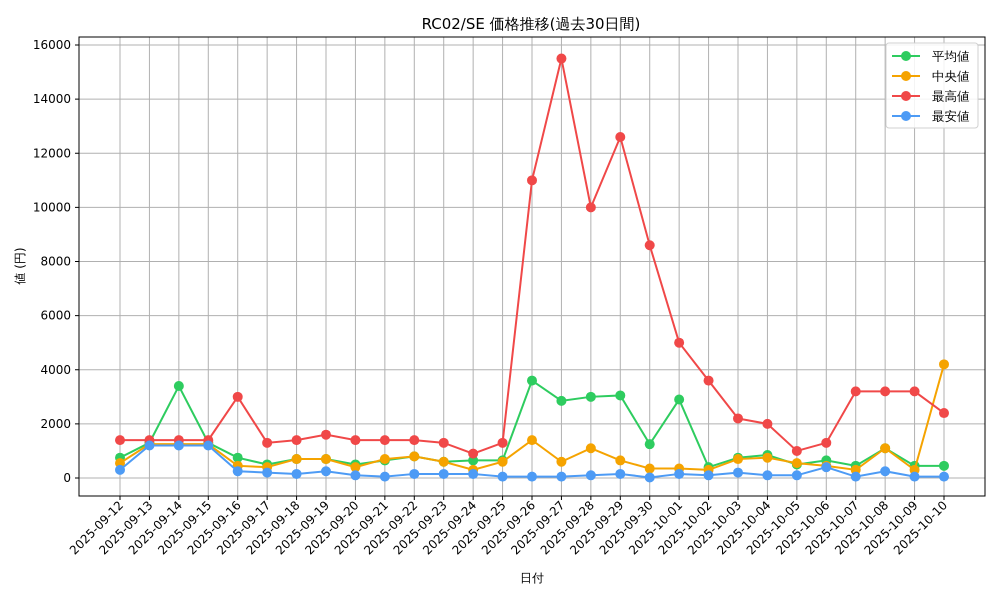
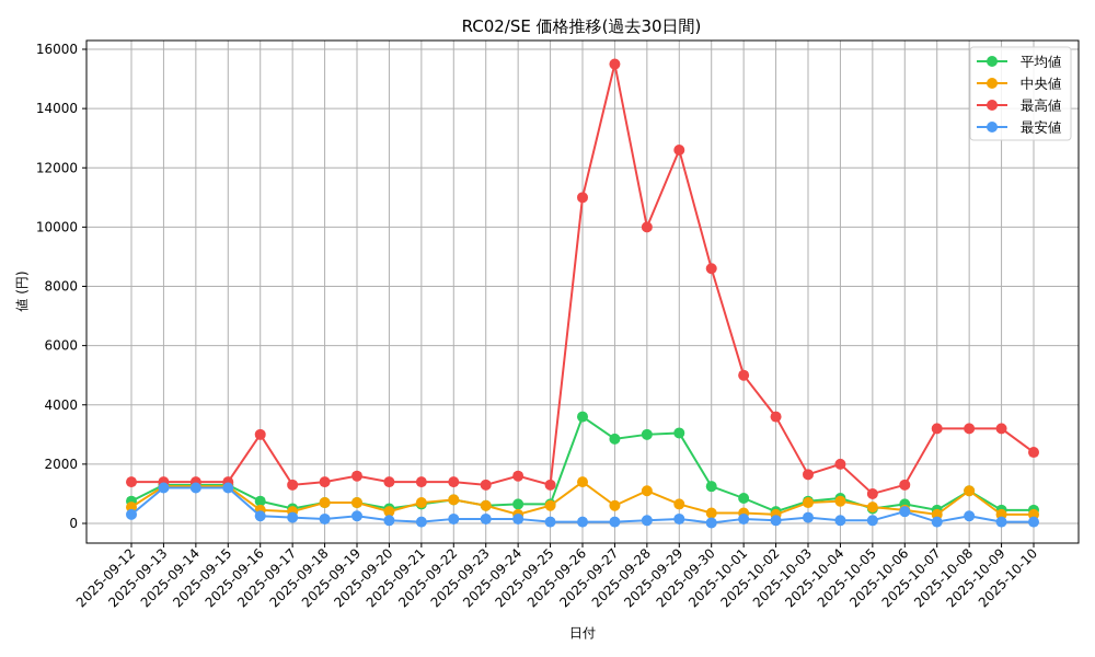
平均値/2025-09-14: 3400 -> 1300
最高値/2025-09-24: 900 -> 1600
平均値/2025-10-01: 2900 -> 800
最高値/2025-10-03: 2200 -> 1600
中央値/2025-10-10: 4200 -> 300
